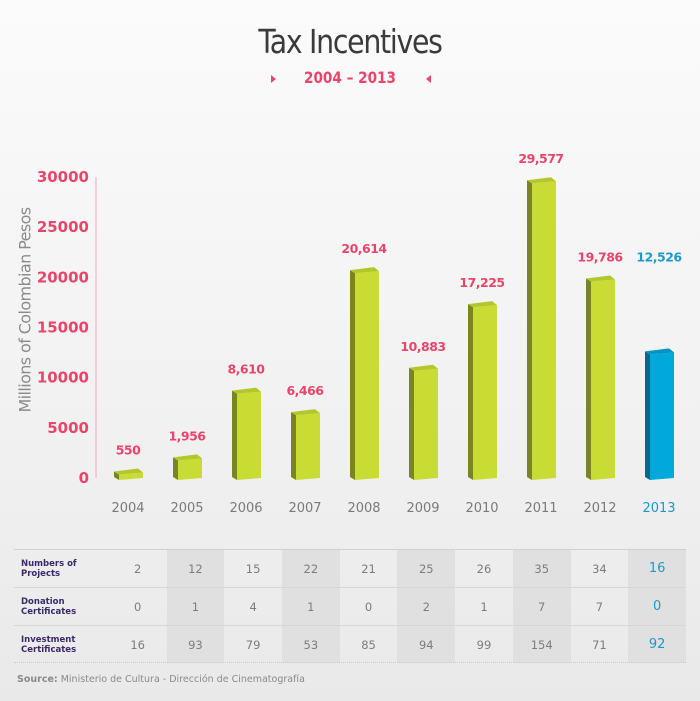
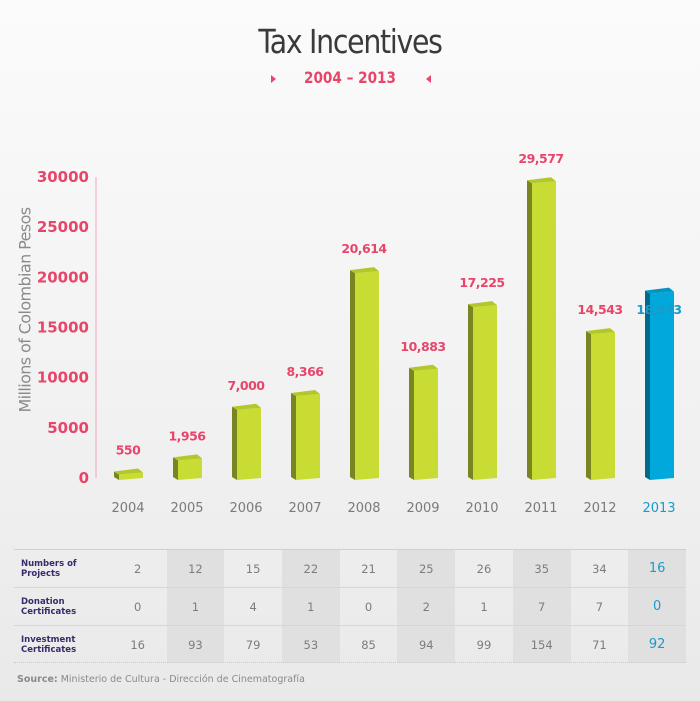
2006: 8,610 -> 7,000
2007: 6,466 -> 8,366
2012: 19,786 -> 14,543
2013: 12,526 -> 18,573
